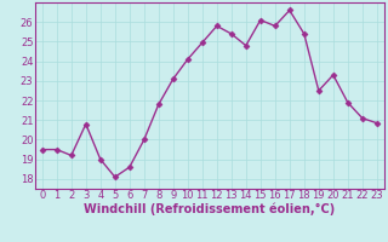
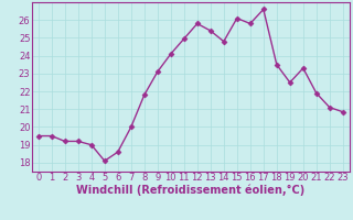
3: 20.8 -> 19.2
18: 25.4 -> 23.5
